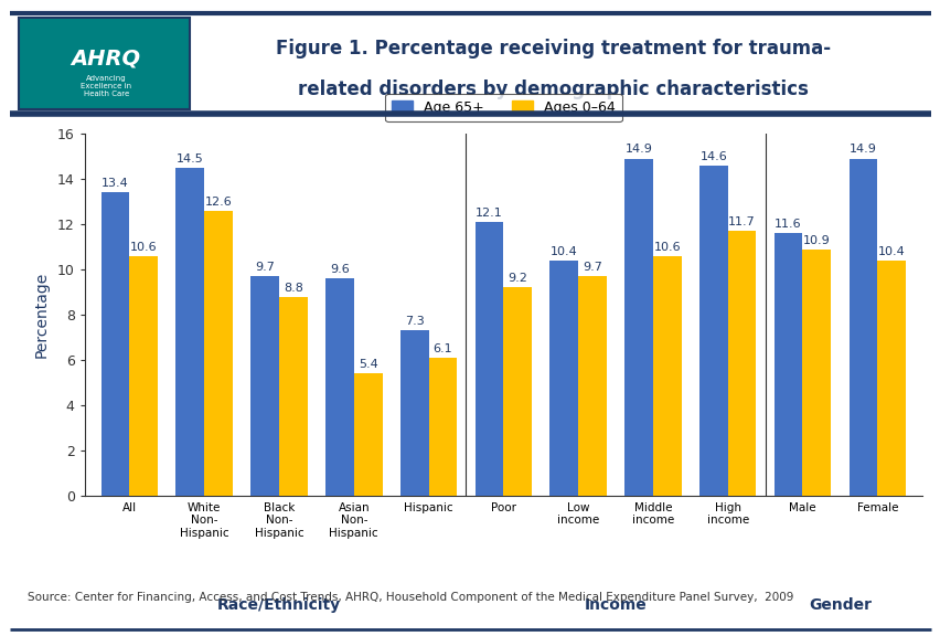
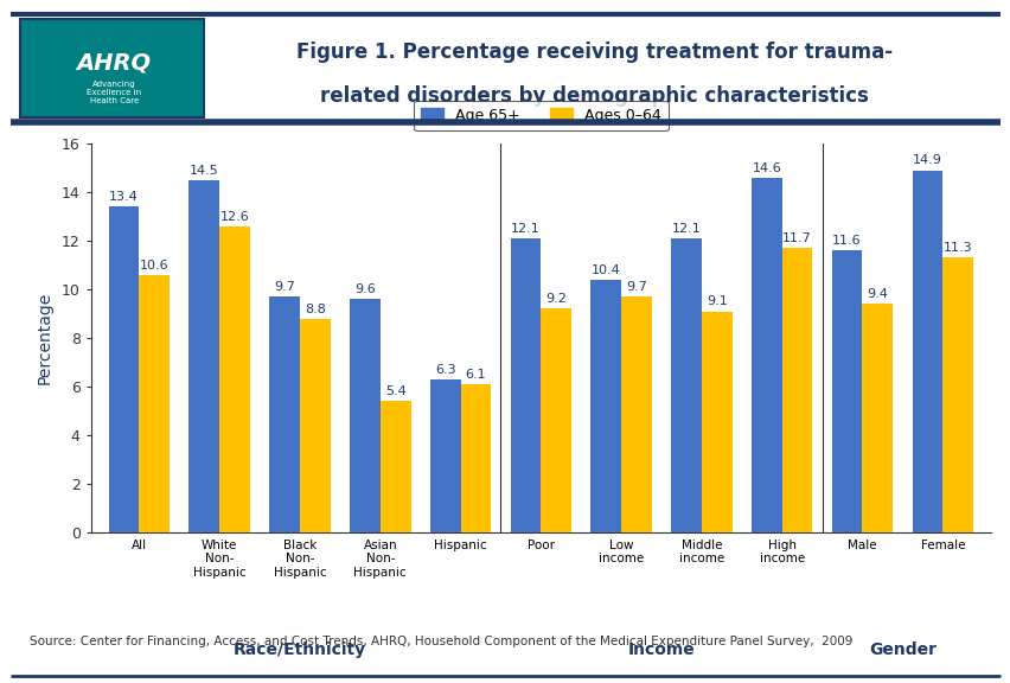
Age 65+/Hispanic: 7.3 -> 6.3
Age 65+/Middle income: 14.9 -> 12.1
Ages 0–64/Middle income: 10.6 -> 9.1
Ages 0–64/Male: 10.9 -> 9.4
Ages 0–64/Female: 10.4 -> 11.3
